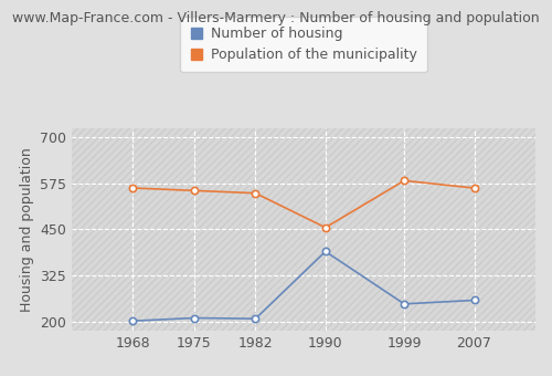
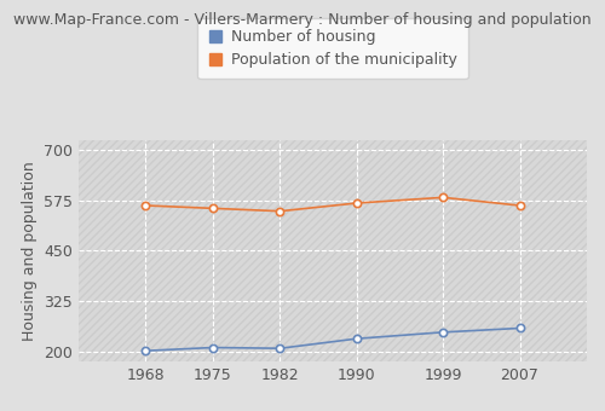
Number of housing/1990: 390 -> 232
Population of the municipality/1990: 455 -> 568
